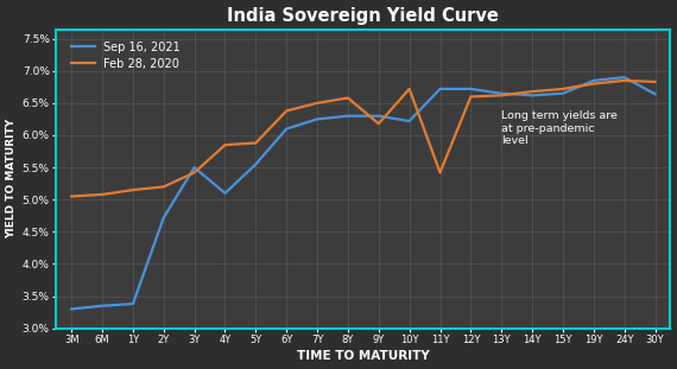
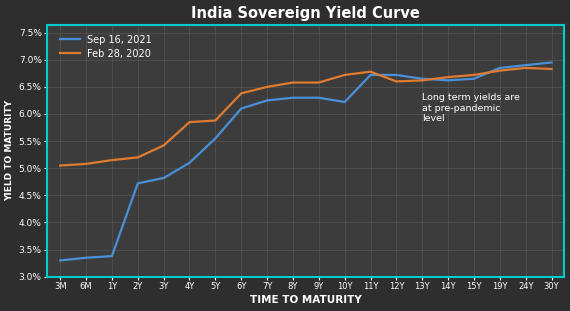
Sep 16, 2021/3Y: 5.50% -> 4.82%
Feb 28, 2020/9Y: 6.18% -> 6.58%
Feb 28, 2020/11Y: 5.42% -> 6.78%
Sep 16, 2021/30Y: 6.64% -> 6.95%
